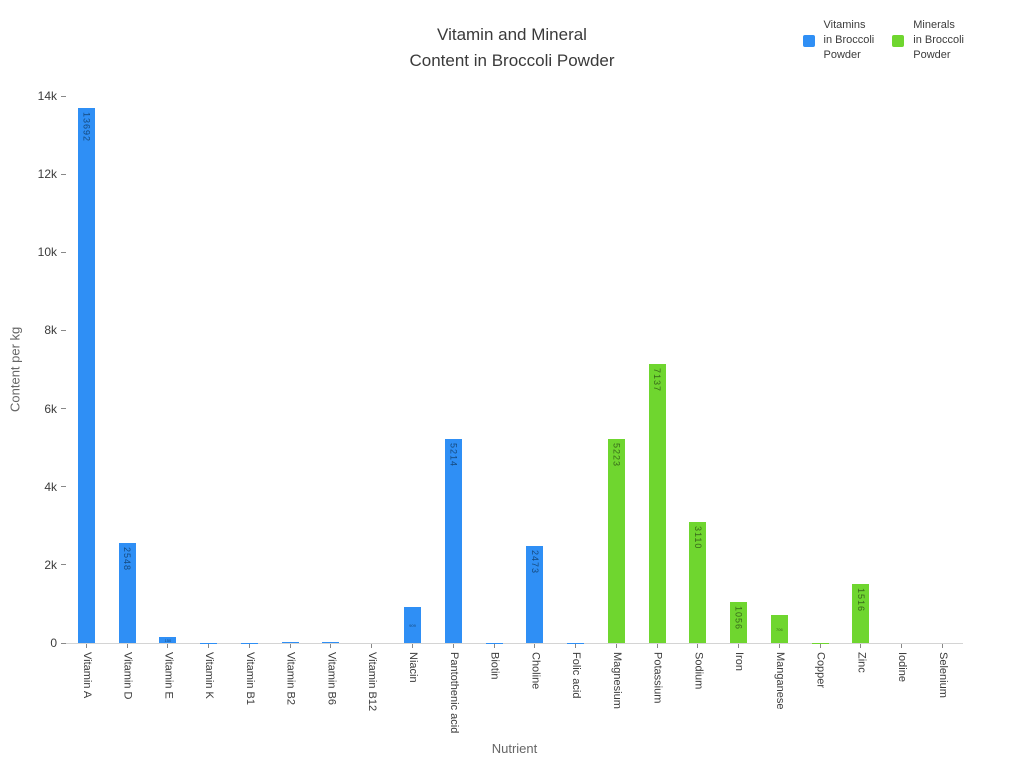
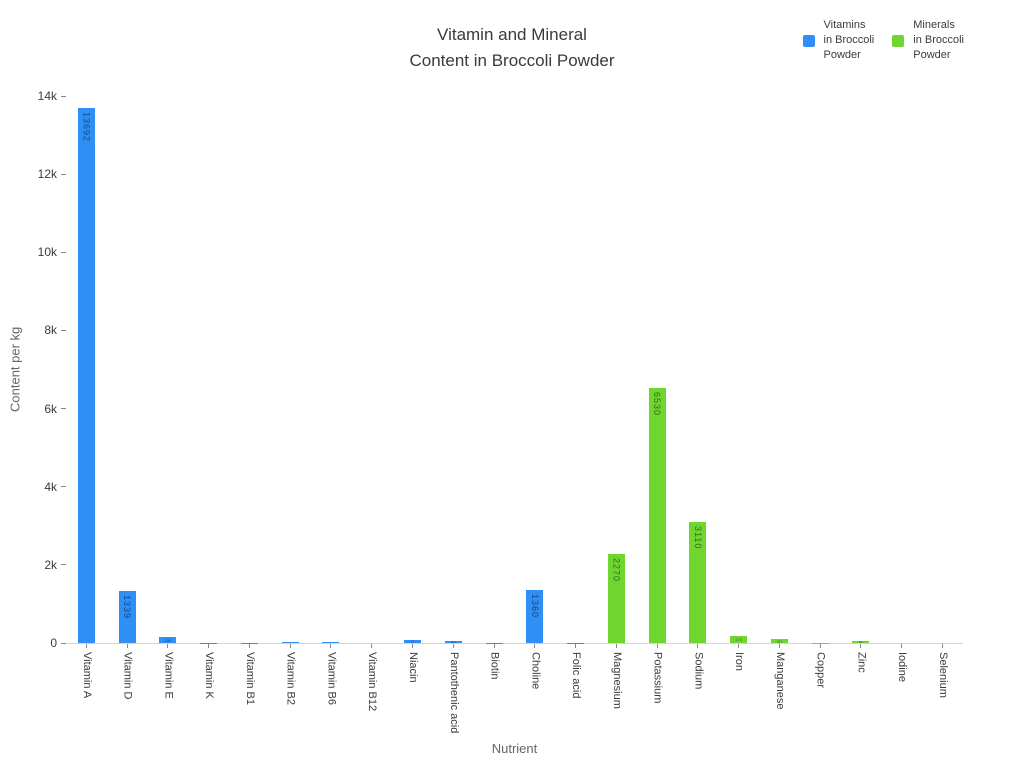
Vitamins in Broccoli Powder/Vitamin D: 2548 -> 1339
Vitamins in Broccoli Powder/Niacin: 909 -> 77
Vitamins in Broccoli Powder/Pantothenic acid: 5214 -> 53
Vitamins in Broccoli Powder/Choline: 2473 -> 1360
Minerals in Broccoli Powder/Magnesium: 5223 -> 2270
Minerals in Broccoli Powder/Potassium: 7137 -> 6530
Minerals in Broccoli Powder/Iron: 1056 -> 170
Minerals in Broccoli Powder/Manganese: 706 -> 90
Minerals in Broccoli Powder/Zinc: 1516 -> 60
